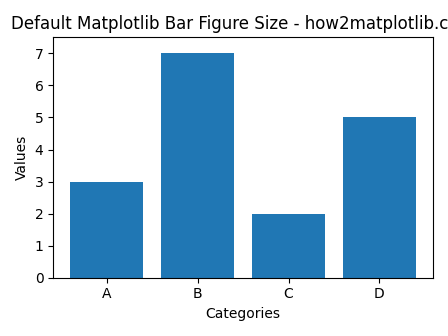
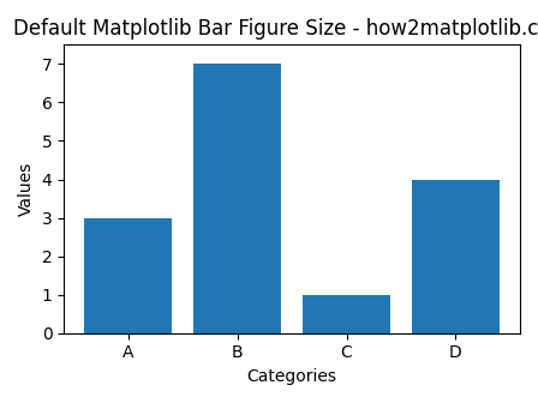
C: 2 -> 1
D: 5 -> 4
